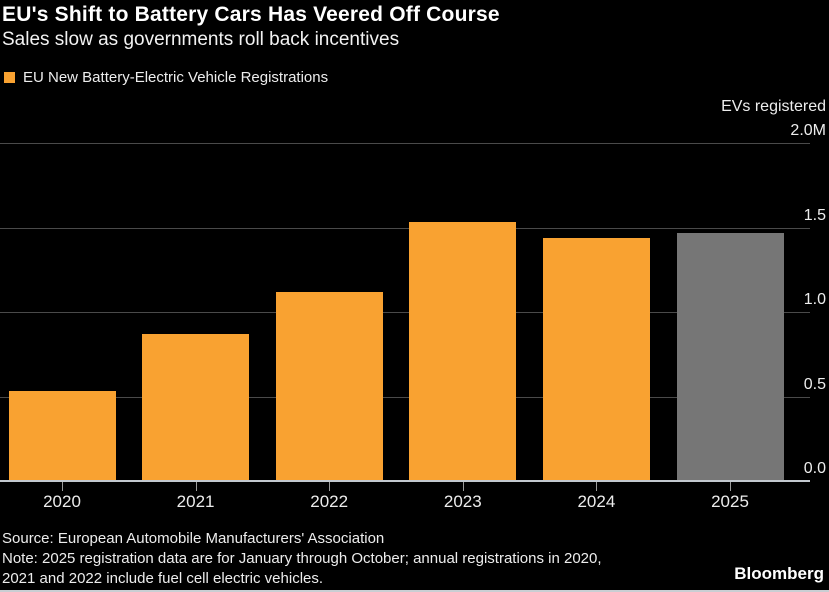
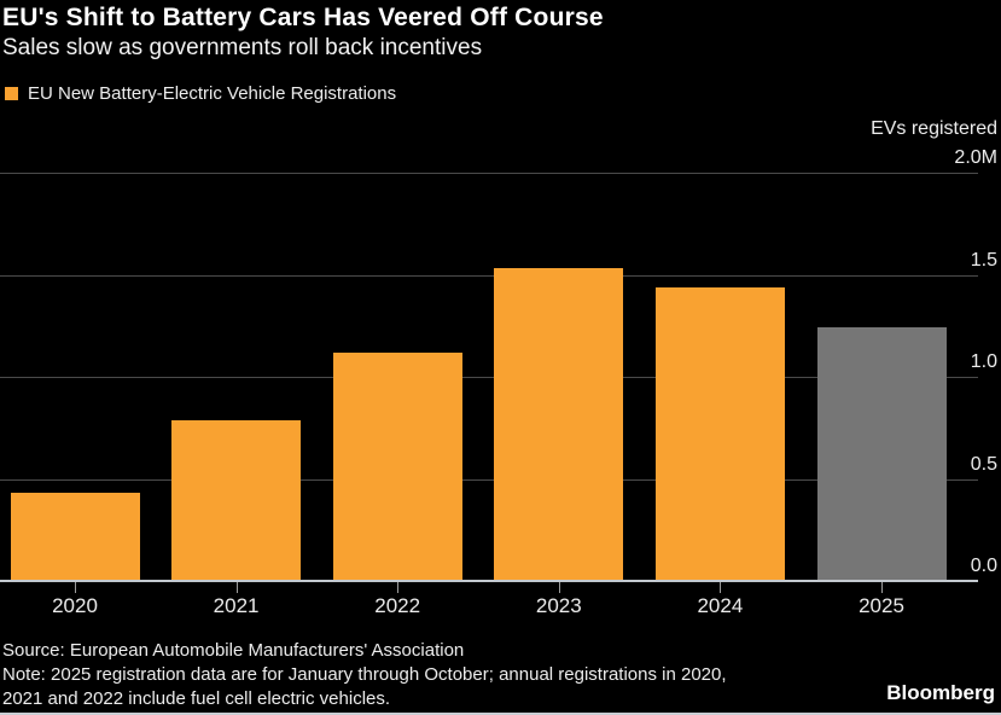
2020: 0.53M -> 0.43M
2021: 0.87M -> 0.79M
2025: 1.47M -> 1.24M
